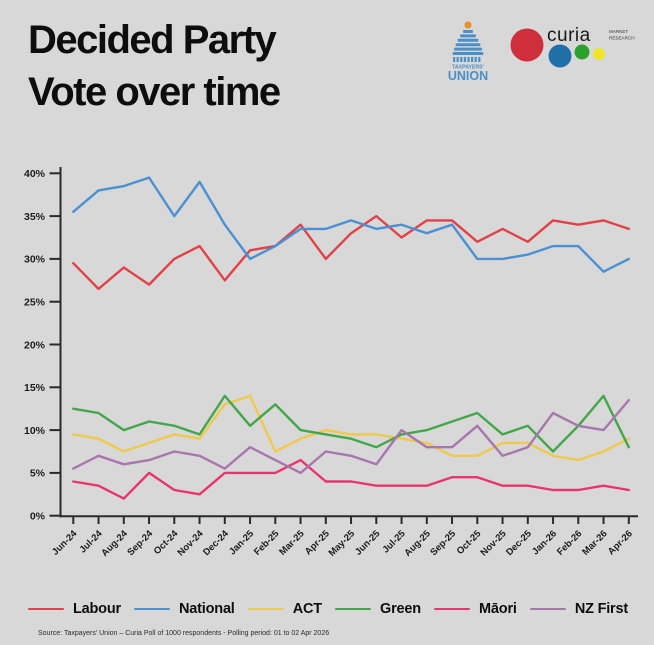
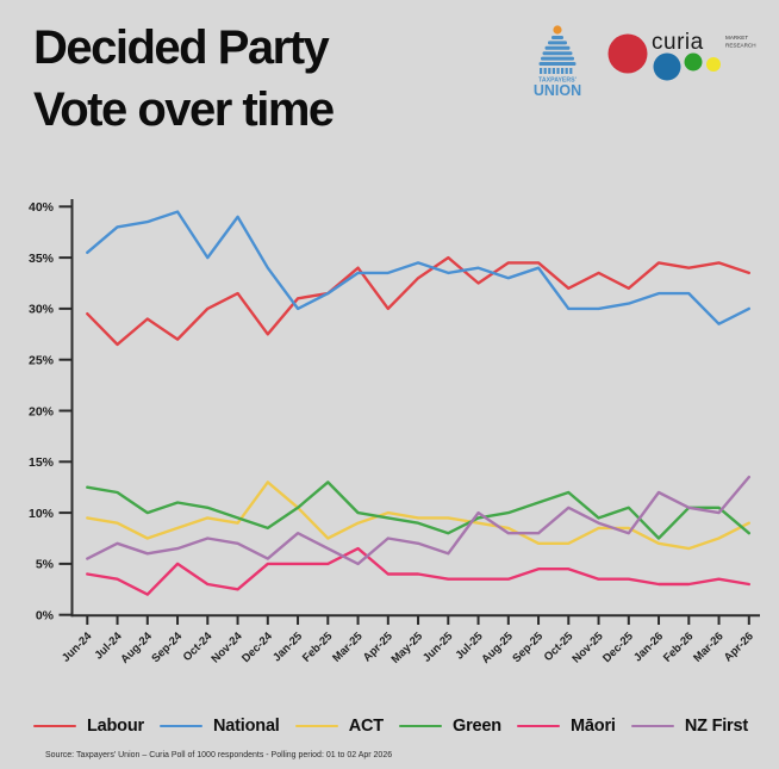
Green/Dec-24: 14% -> 8%
ACT/Jan-25: 14% -> 10%
NZ First/Nov-25: 7% -> 9%
Green/Mar-26: 14% -> 10%
